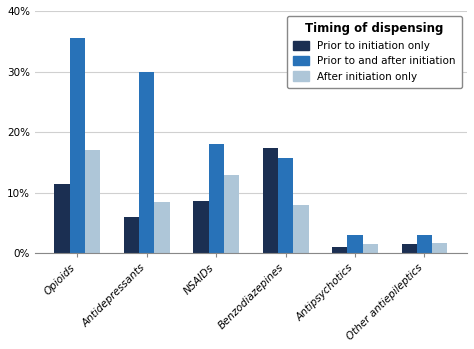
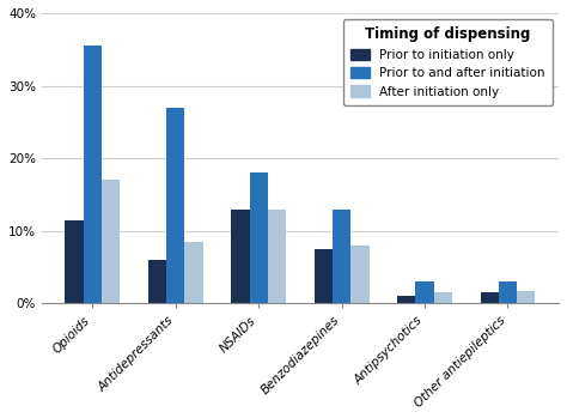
Prior to and after initiation/Antidepressants: 30.0% -> 27.0%
Prior to initiation only/NSAIDs: 8.6% -> 13.0%
Prior to initiation only/Benzodiazepines: 17.4% -> 7.5%
Prior to and after initiation/Benzodiazepines: 15.8% -> 13.0%
